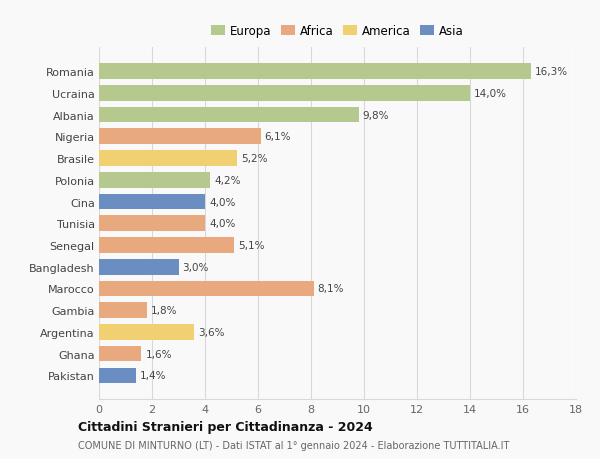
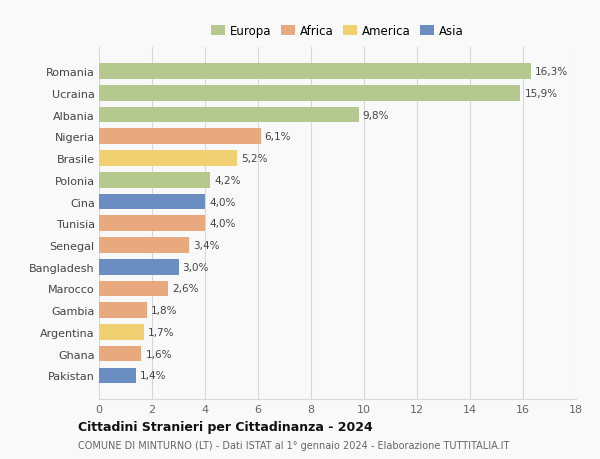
Ucraina: 14,0% -> 15,9%
Senegal: 5,1% -> 3,4%
Marocco: 8,1% -> 2,6%
Argentina: 3,6% -> 1,7%
